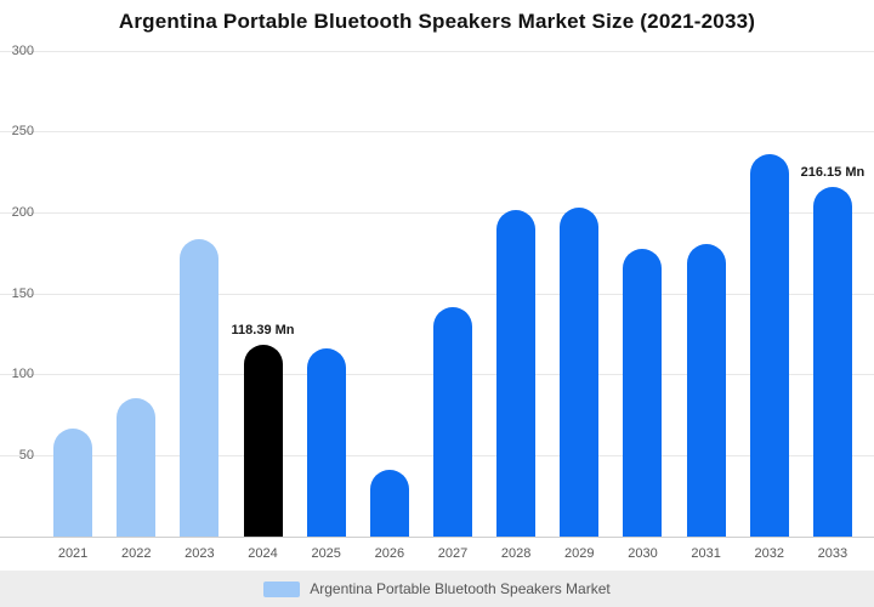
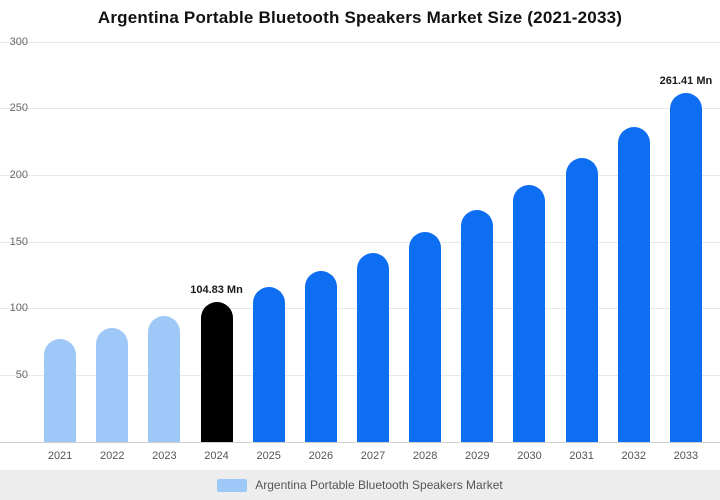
2021: 67 -> 77
2023: 184 -> 95
2024: 118.39 -> 104.83
2026: 41 -> 128
2028: 202 -> 157
2029: 203 -> 174
2030: 178 -> 193
2031: 181 -> 213
2033: 216.15 -> 261.41
